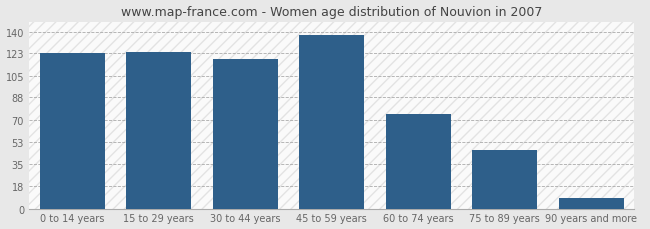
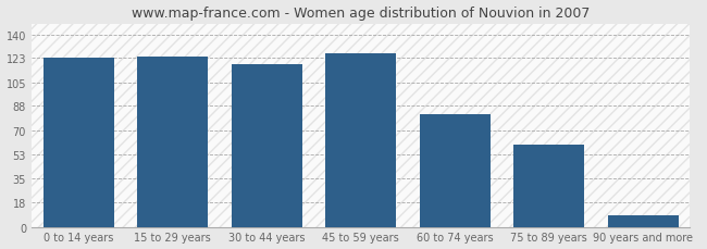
45 to 59 years: 137 -> 126
60 to 74 years: 75 -> 82
75 to 89 years: 46 -> 60
